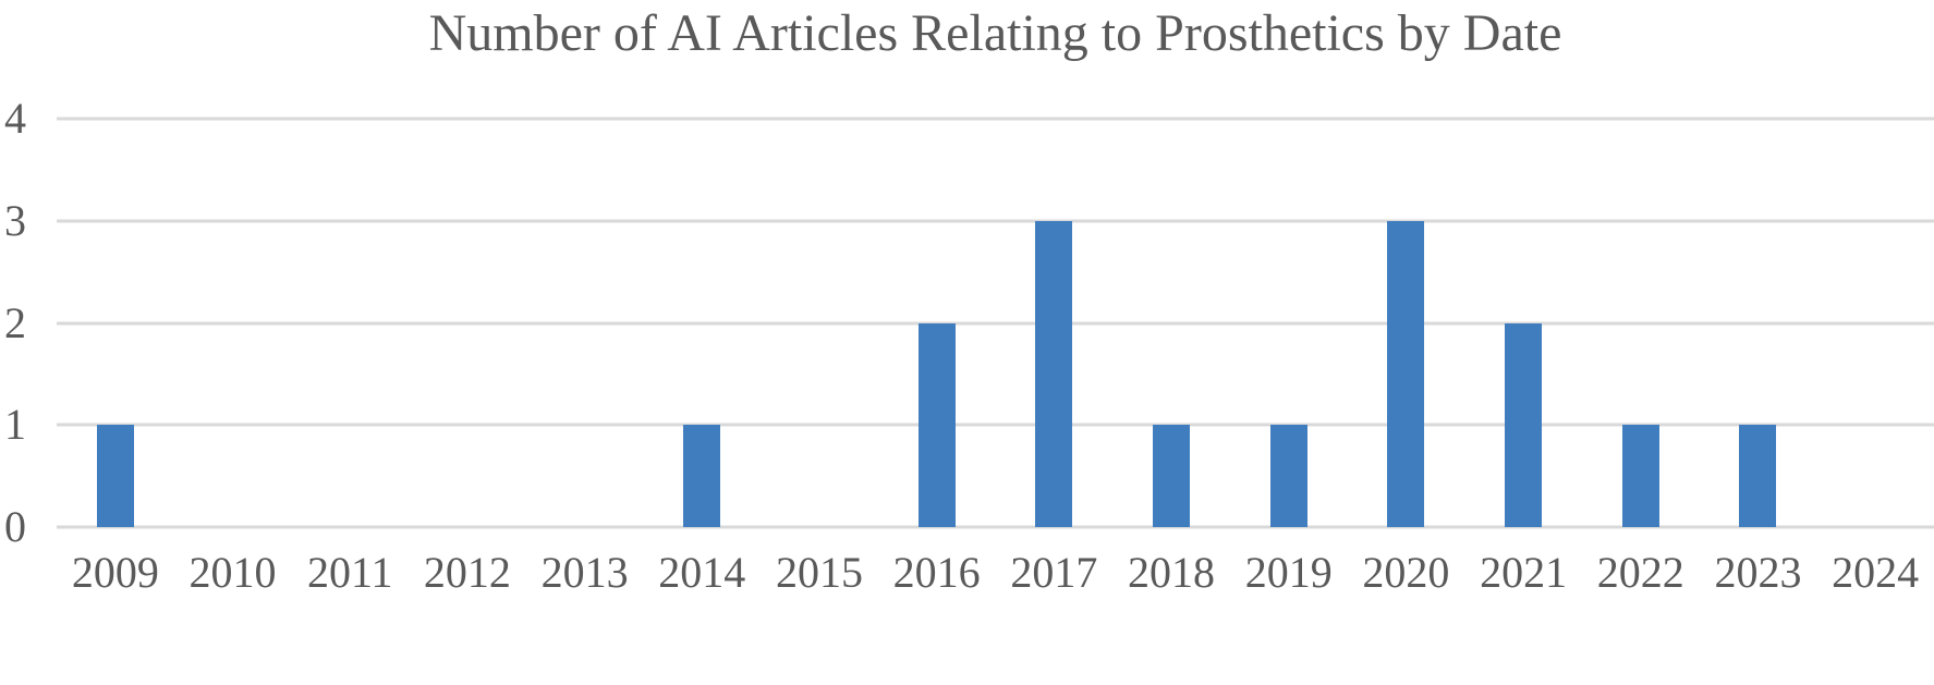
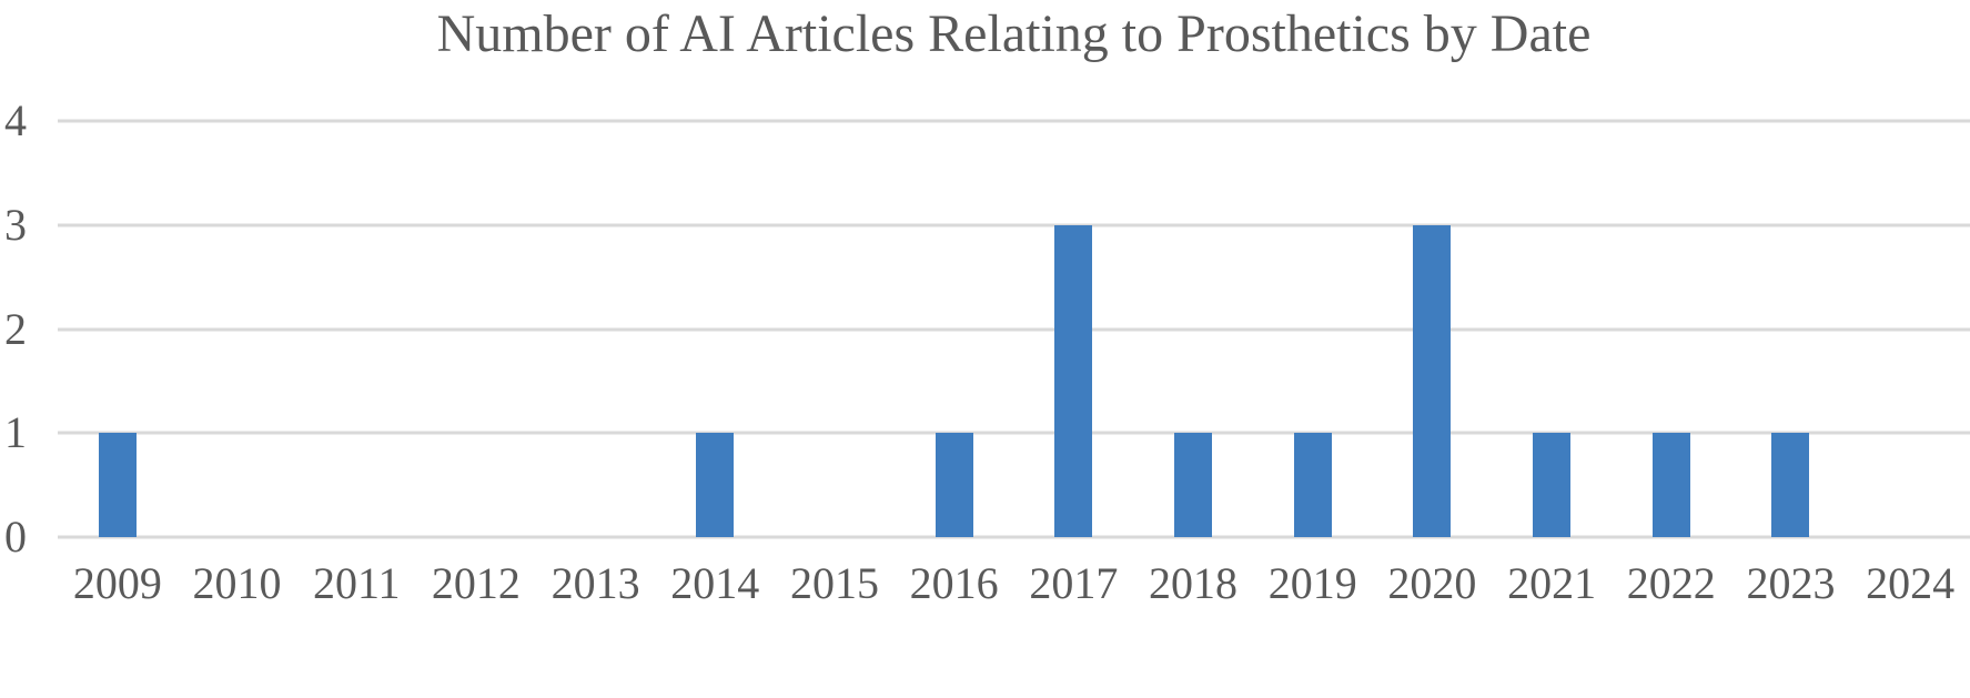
2016: 2 -> 1
2021: 2 -> 1
